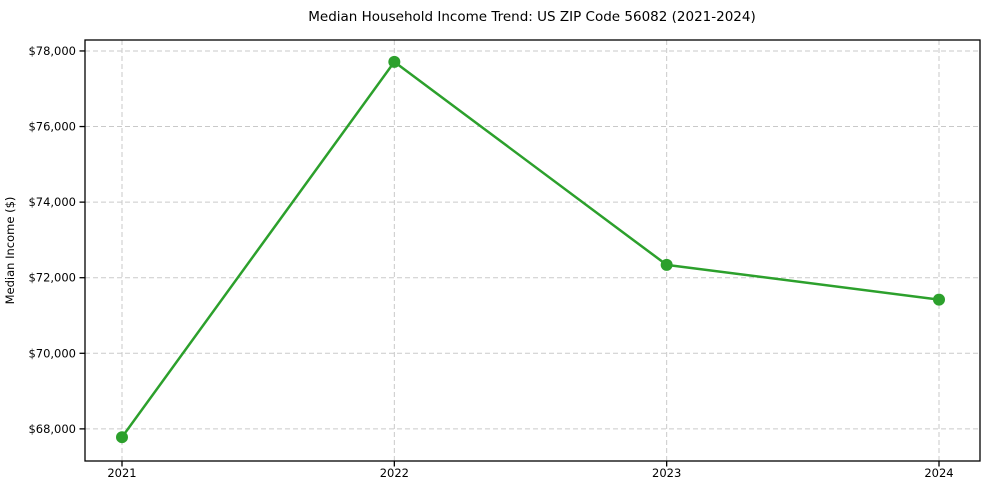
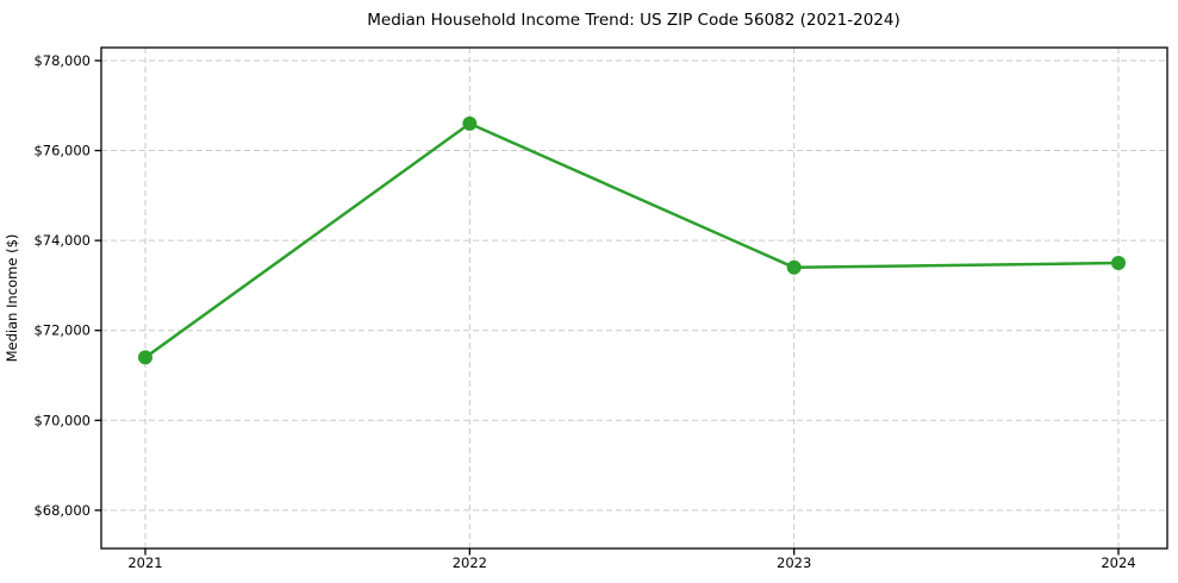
2021: $67800 -> $71400
2022: $77700 -> $76600
2023: $72300 -> $73400
2024: $71400 -> $73500
